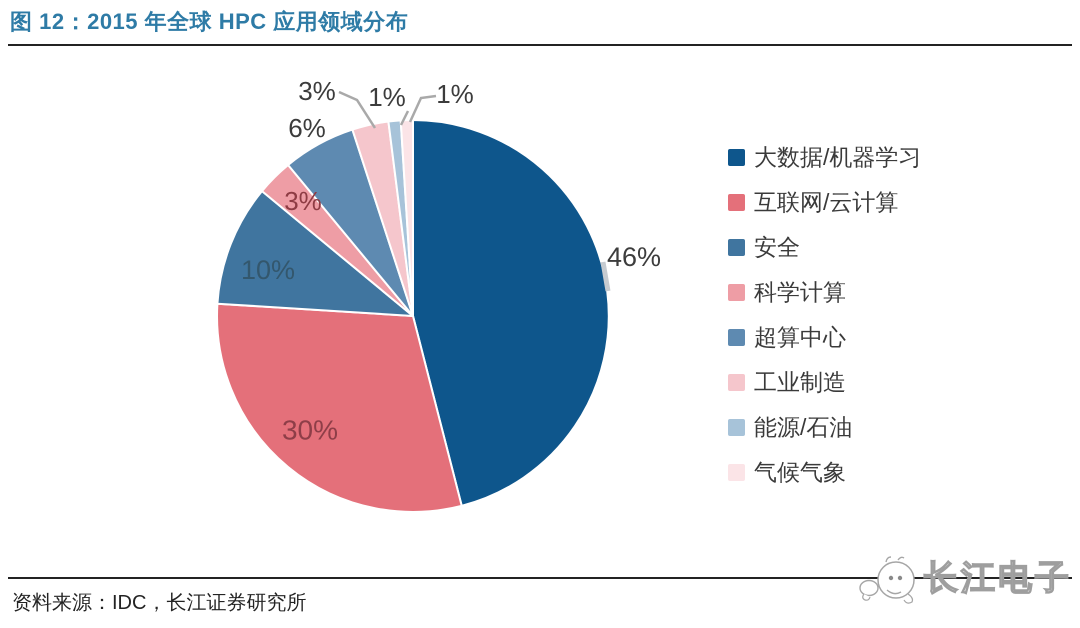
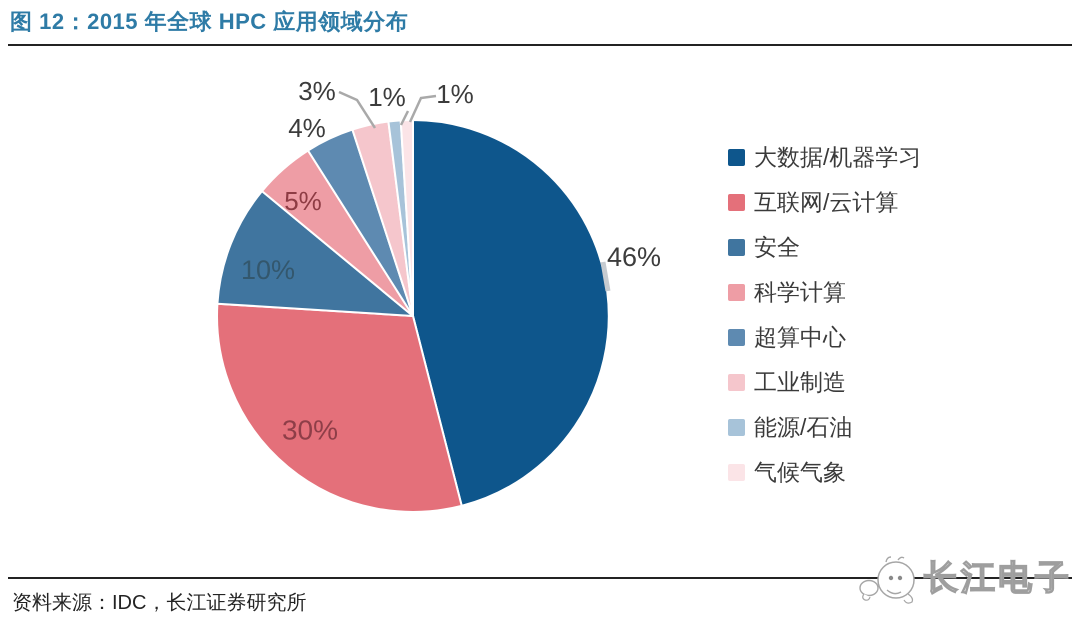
科学计算: 3% -> 5%
超算中心: 6% -> 4%
